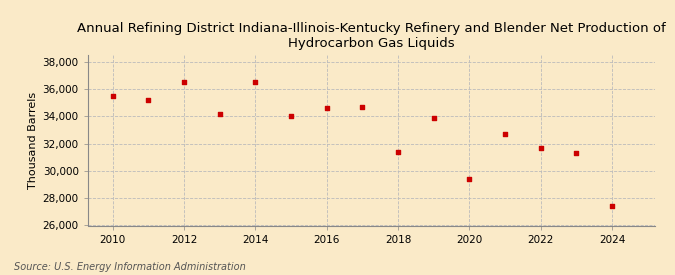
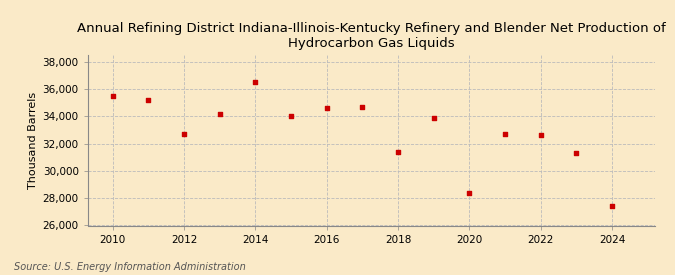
2012: 36,500 -> 32,700
2020: 29,400 -> 28,400
2022: 31,700 -> 32,600
